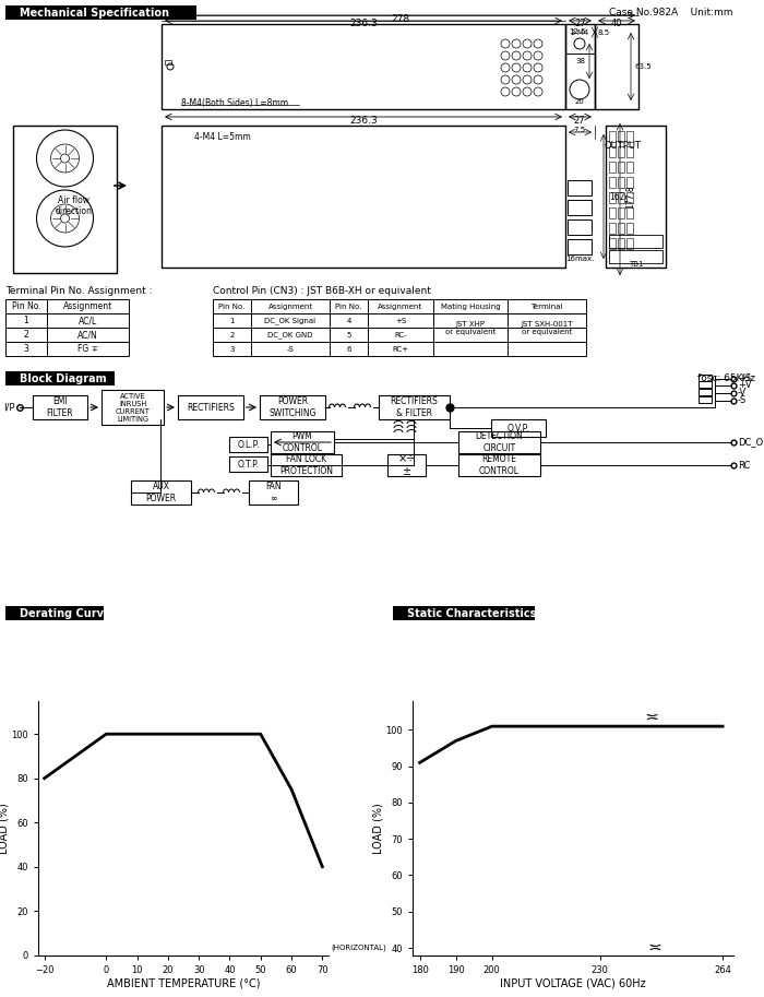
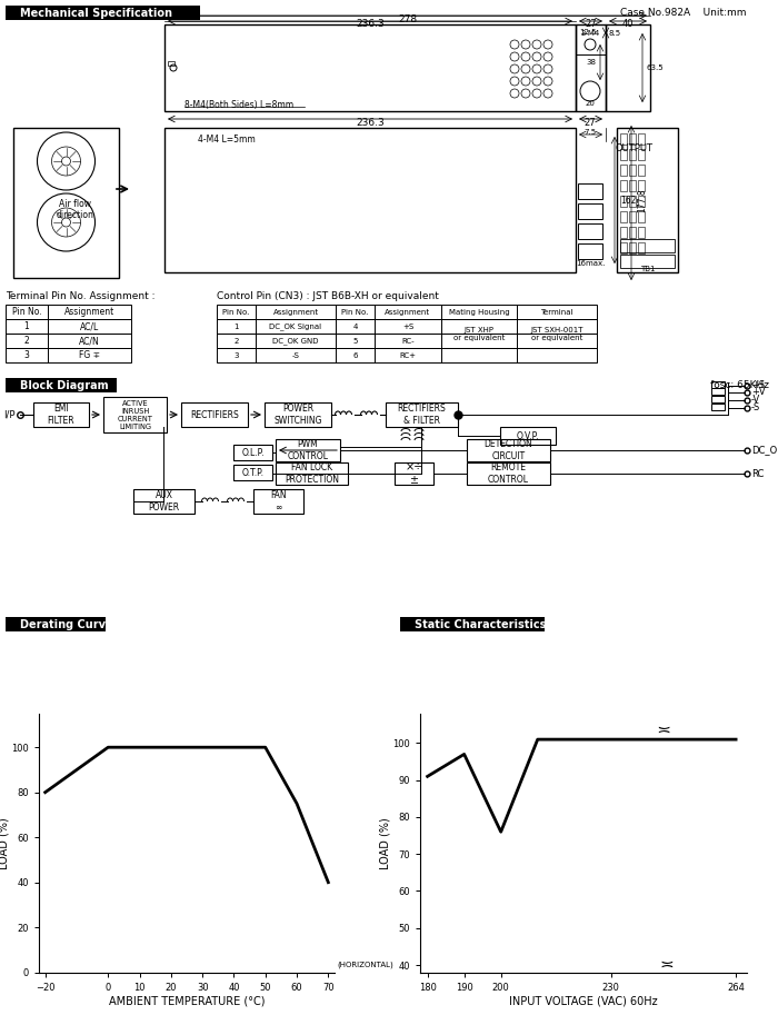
200: 101 -> 76
